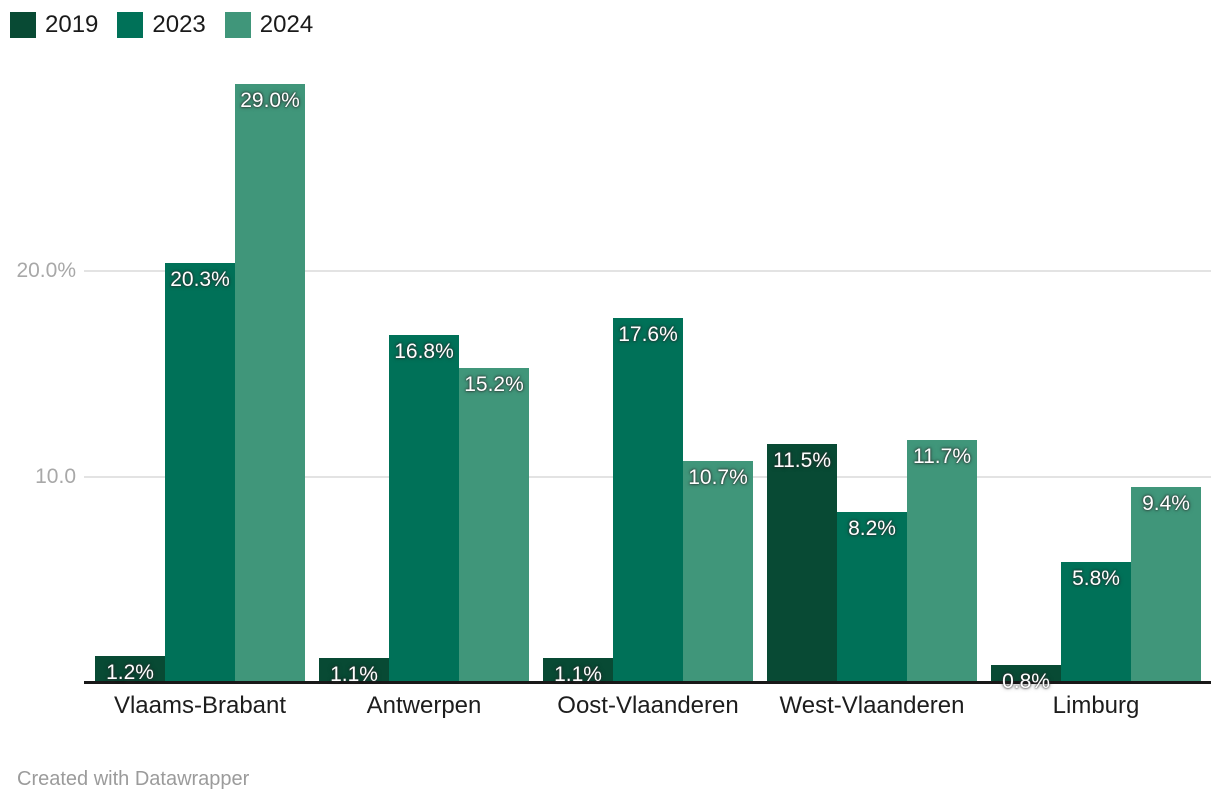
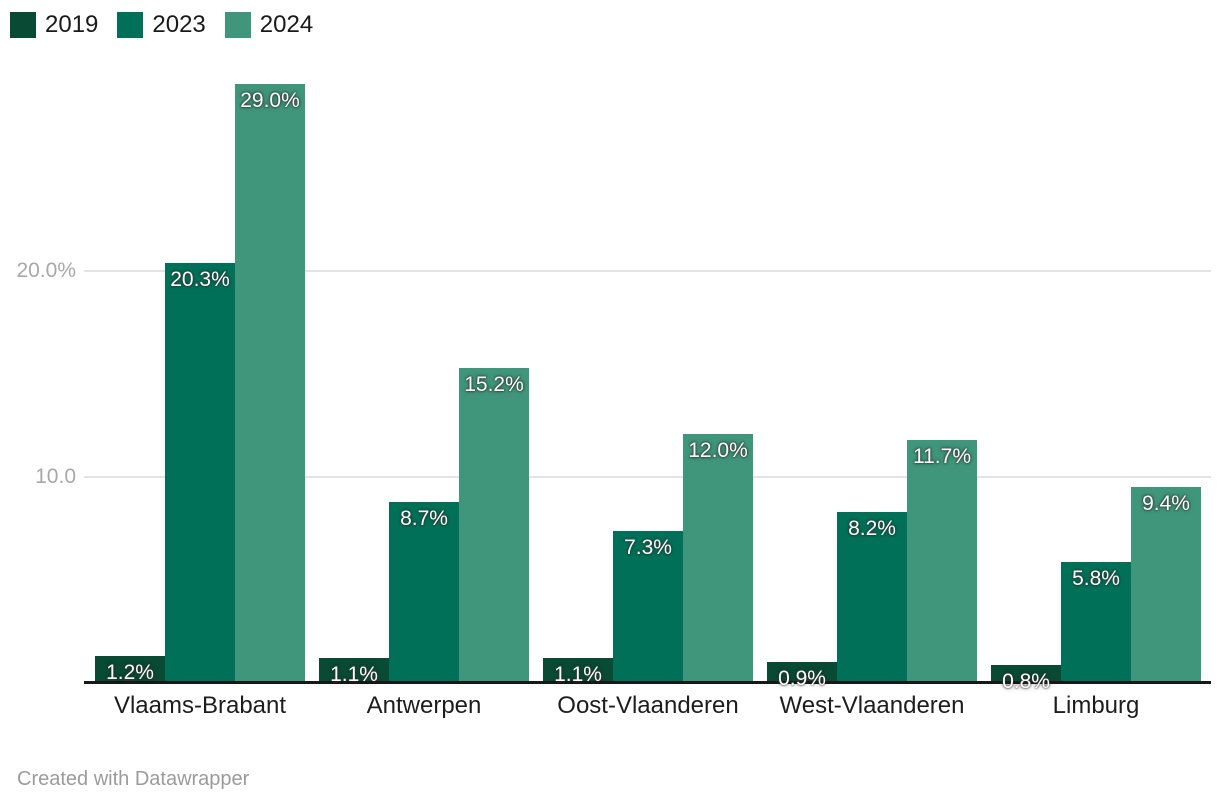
2023/Antwerpen: 16.8% -> 8.7%
2023/Oost-Vlaanderen: 17.6% -> 7.3%
2024/Oost-Vlaanderen: 10.7% -> 12.0%
2019/West-Vlaanderen: 11.5% -> 0.9%
